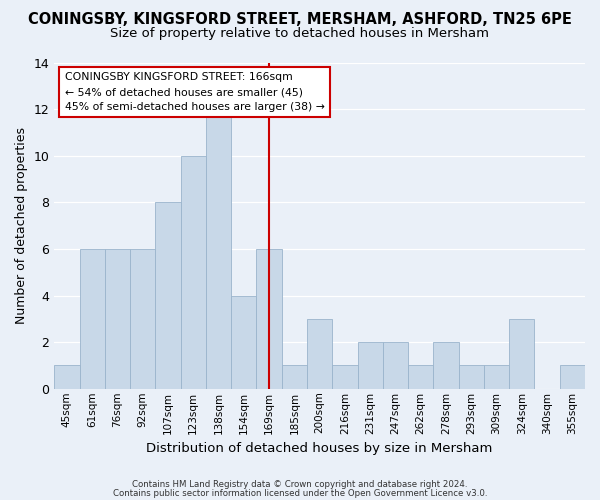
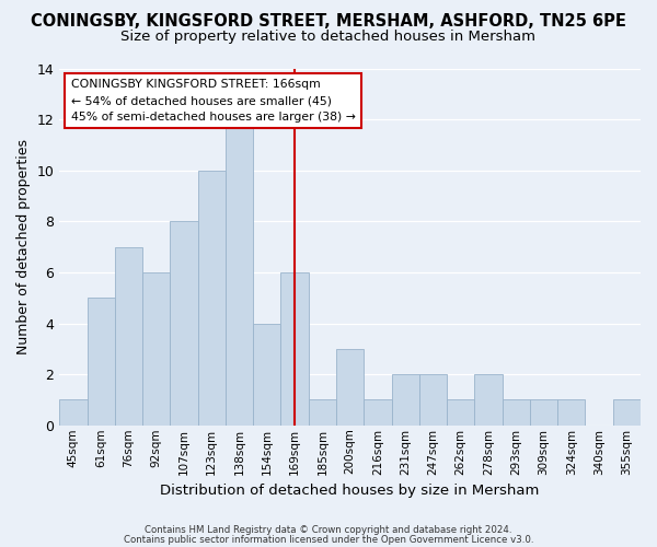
61sqm: 6 -> 5
76sqm: 6 -> 7
324sqm: 3 -> 1
